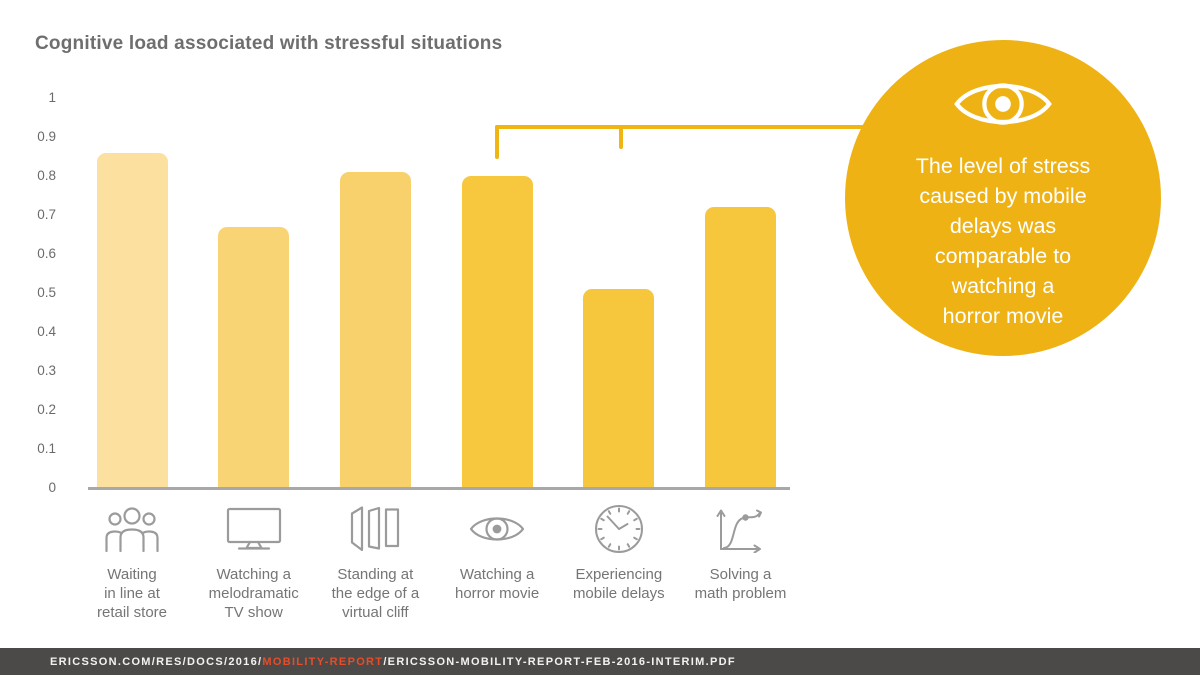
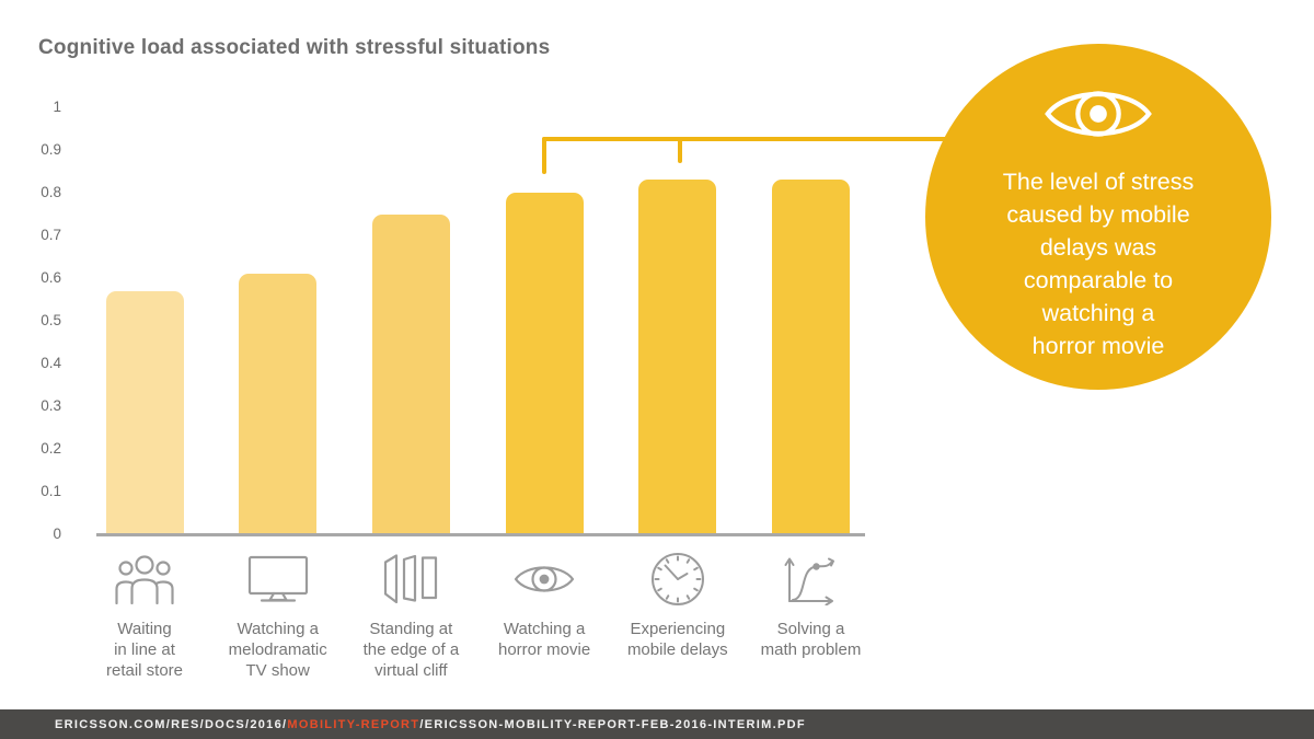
Waiting in line at retail store: 0.86 -> 0.57
Watching a melodramatic TV show: 0.67 -> 0.61
Standing at the edge of a virtual cliff: 0.81 -> 0.75
Experiencing mobile delays: 0.51 -> 0.83
Solving a math problem: 0.72 -> 0.83
